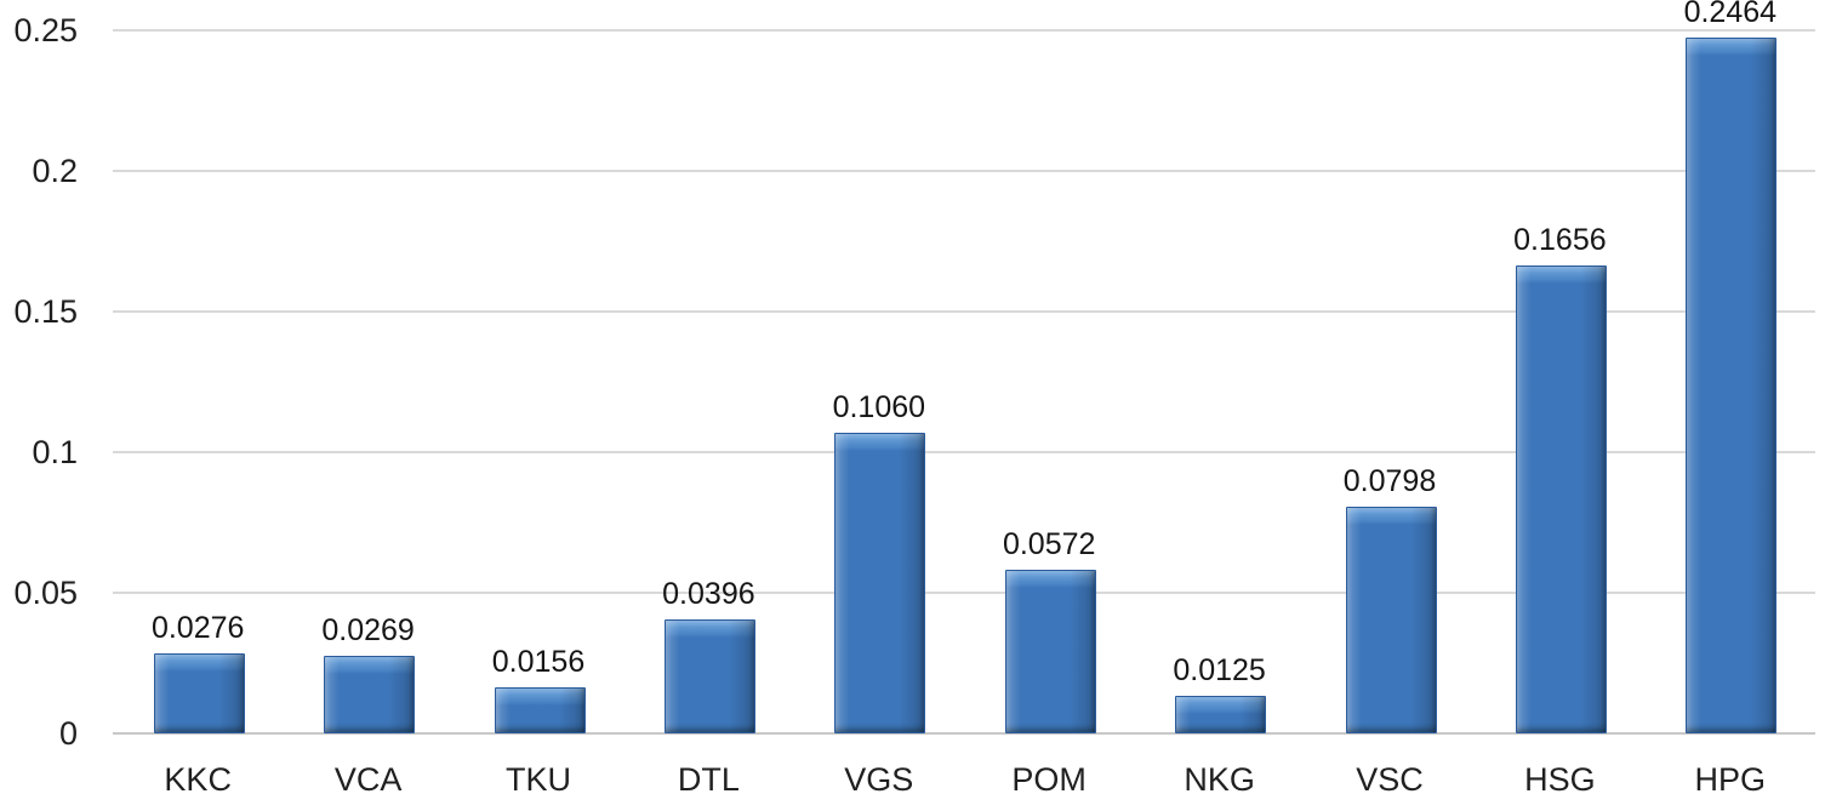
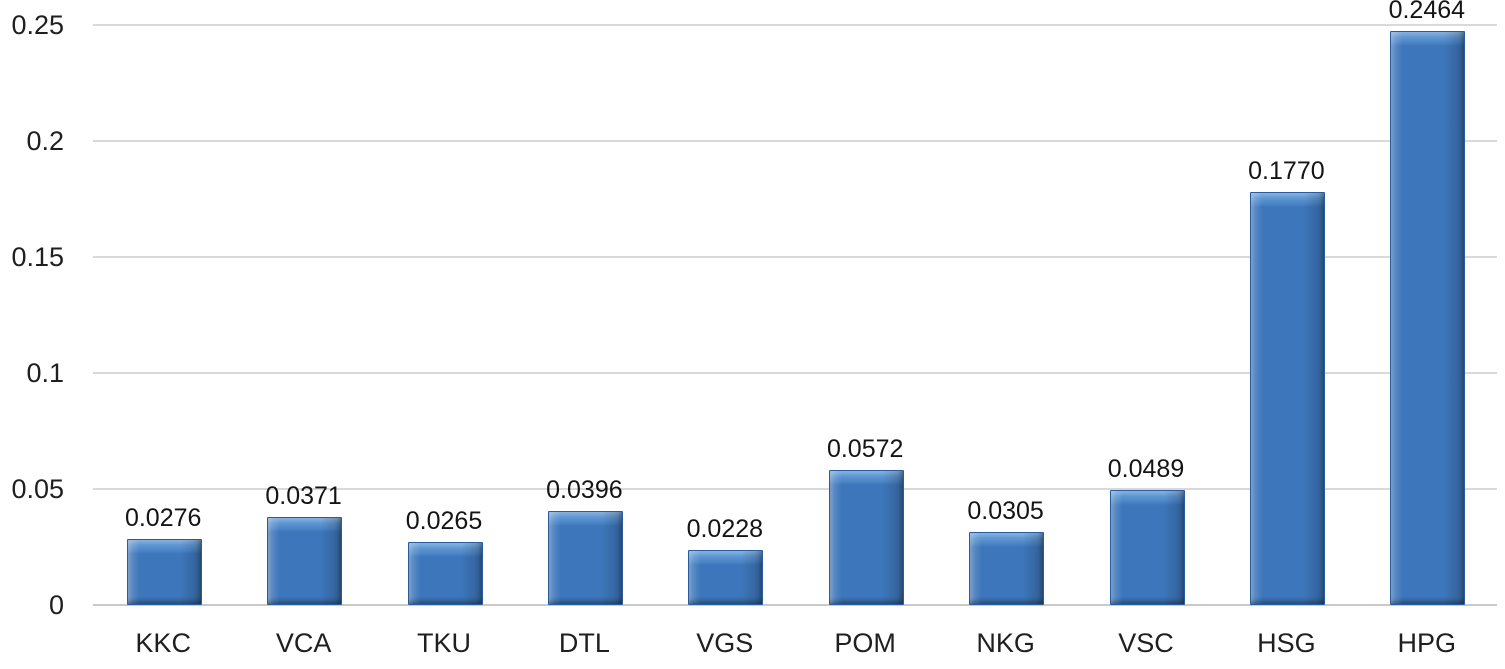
VCA: 0.0269 -> 0.0371
TKU: 0.0156 -> 0.0265
VGS: 0.1060 -> 0.0228
NKG: 0.0125 -> 0.0305
VSC: 0.0798 -> 0.0489
HSG: 0.1656 -> 0.1770
